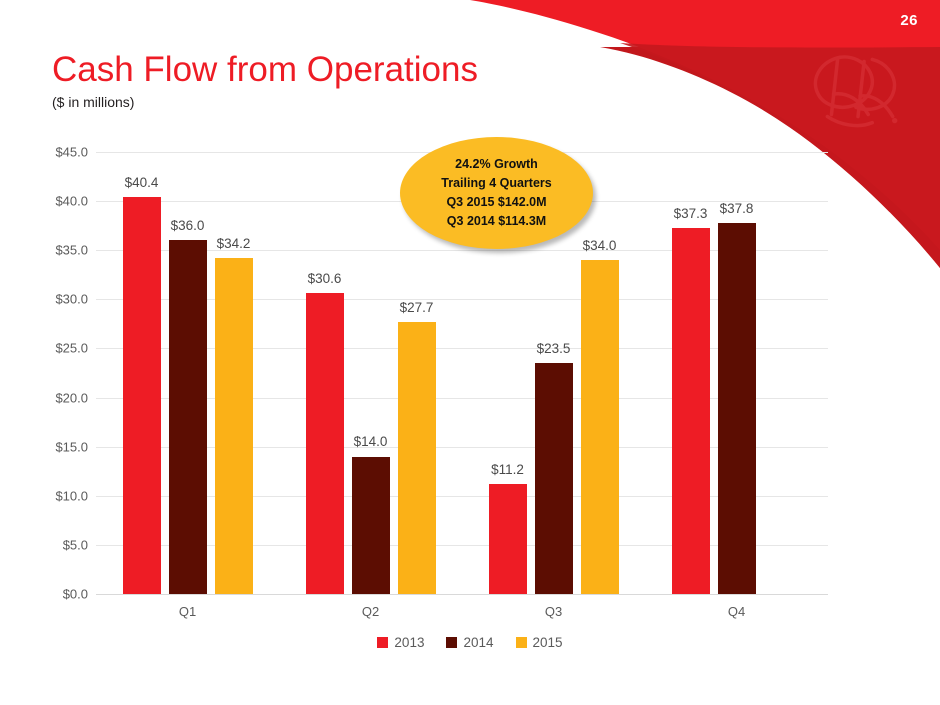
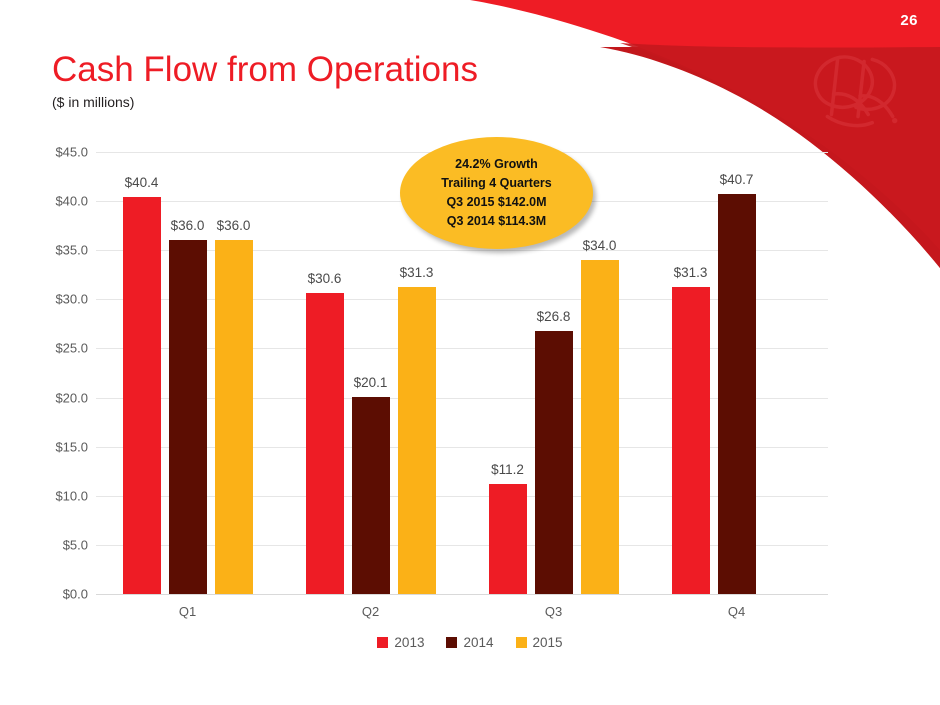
2015/Q1: $34.2 -> $36.0
2014/Q2: $14.0 -> $20.1
2015/Q2: $27.7 -> $31.3
2014/Q3: $23.5 -> $26.8
2013/Q4: $37.3 -> $31.3
2014/Q4: $37.8 -> $40.7
